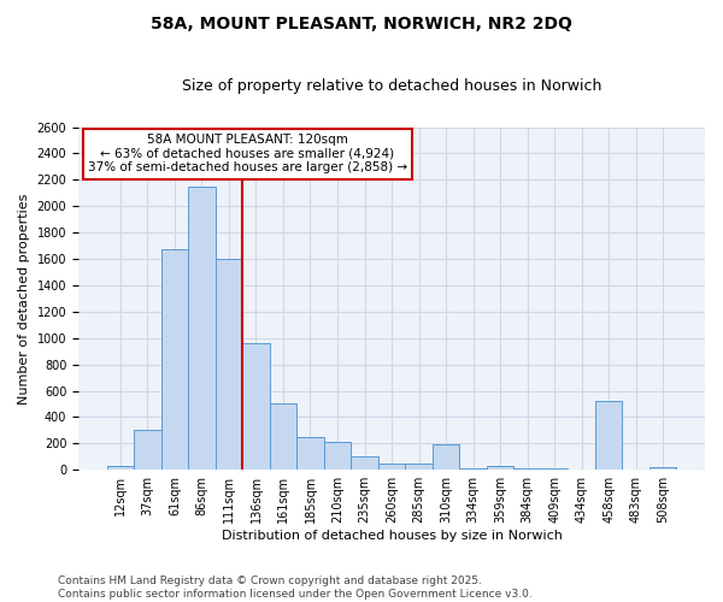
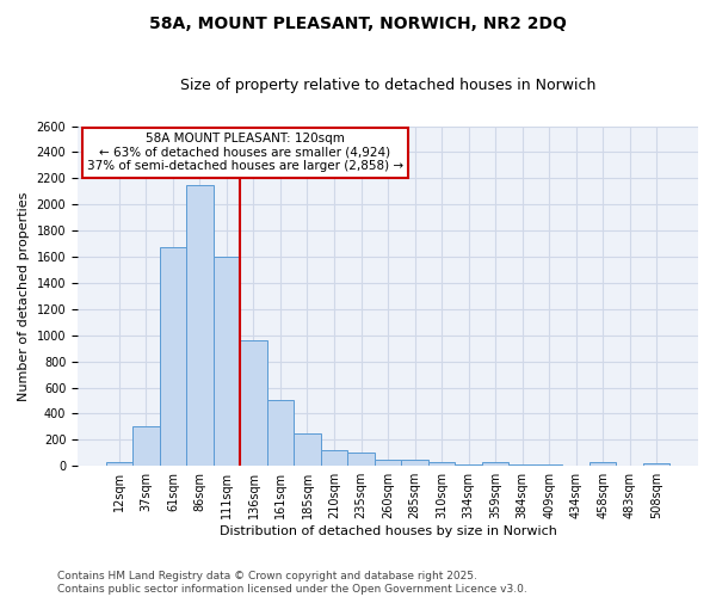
210sqm: 210 -> 120
310sqm: 190 -> 30
458sqm: 520 -> 30
